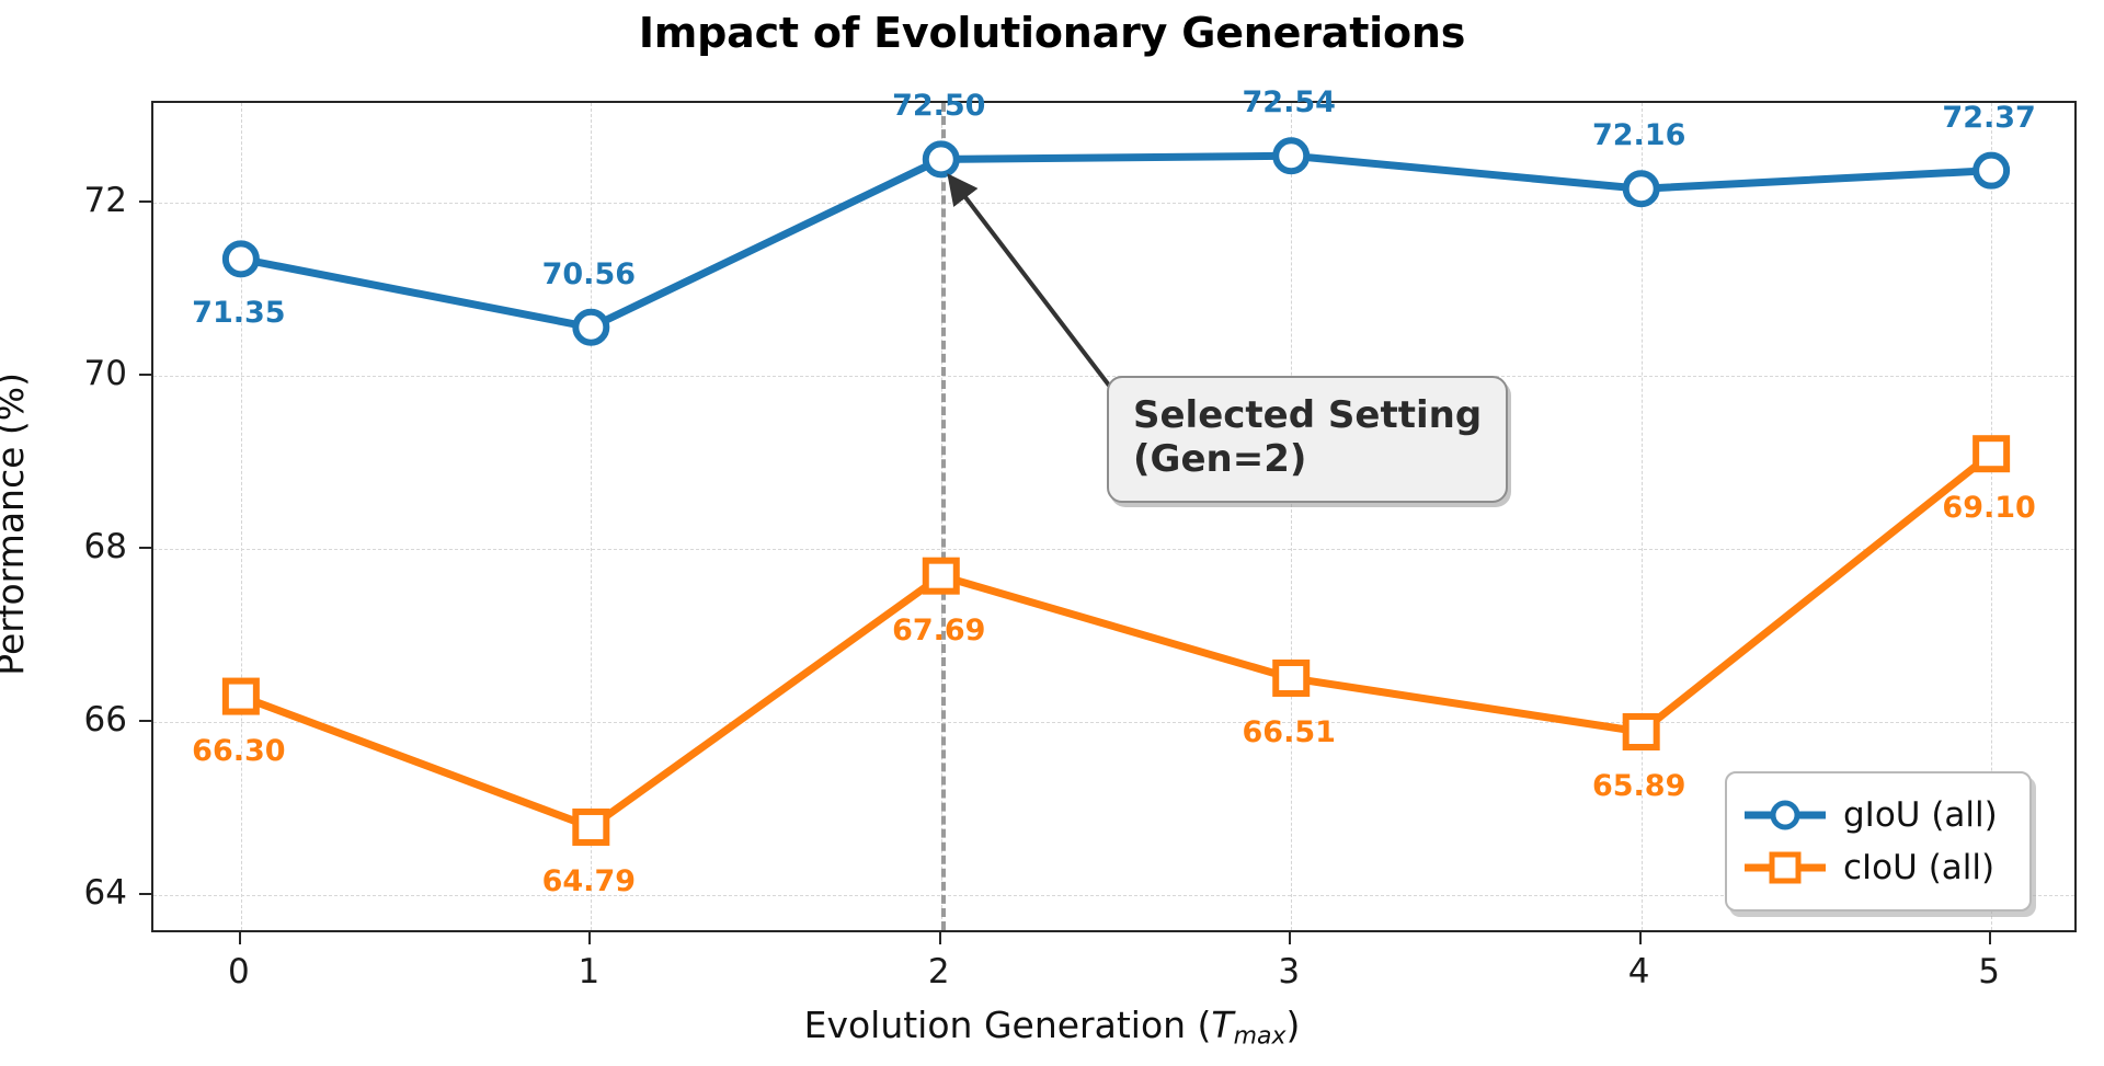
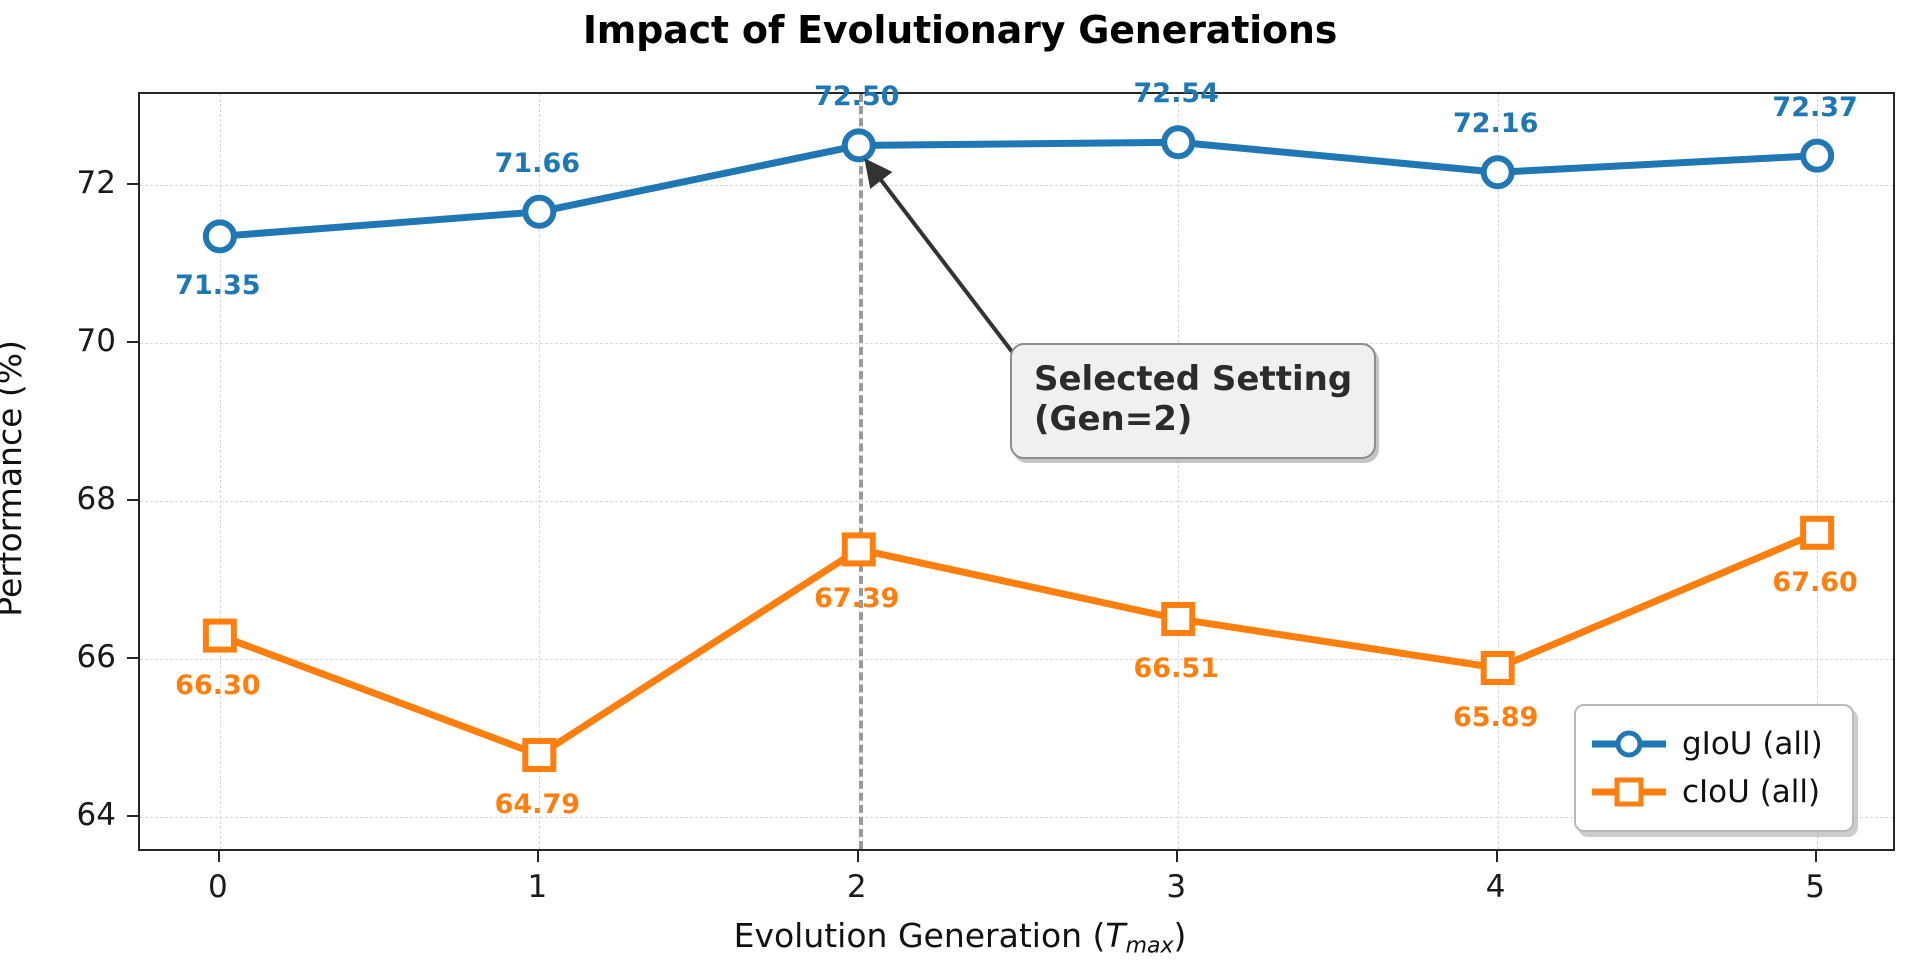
gIoU (all)/1: 70.56 -> 71.66
cIoU (all)/2: 67.69 -> 67.39
cIoU (all)/5: 69.10 -> 67.60
